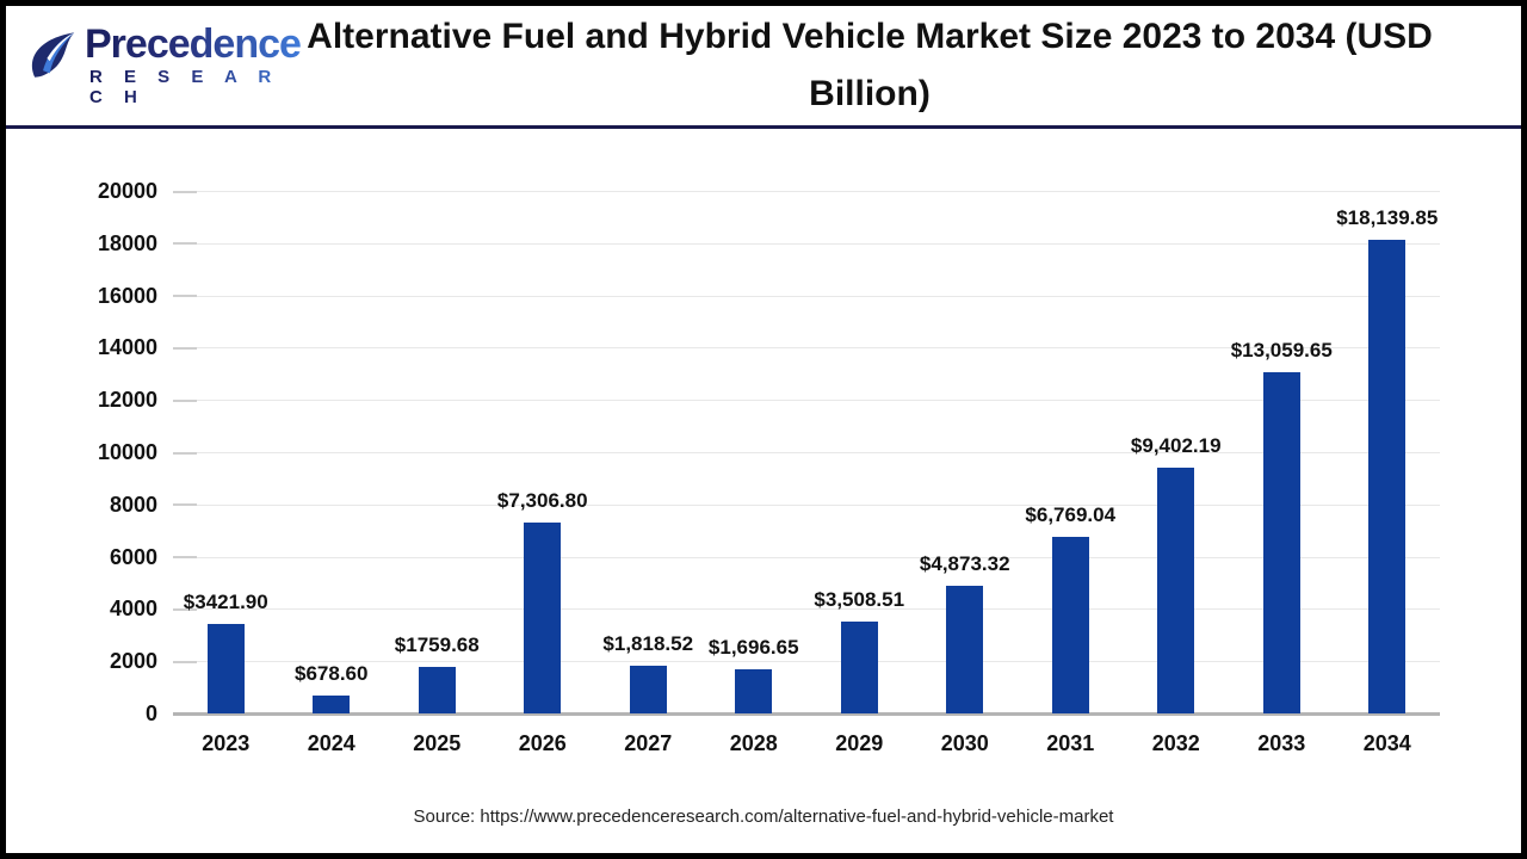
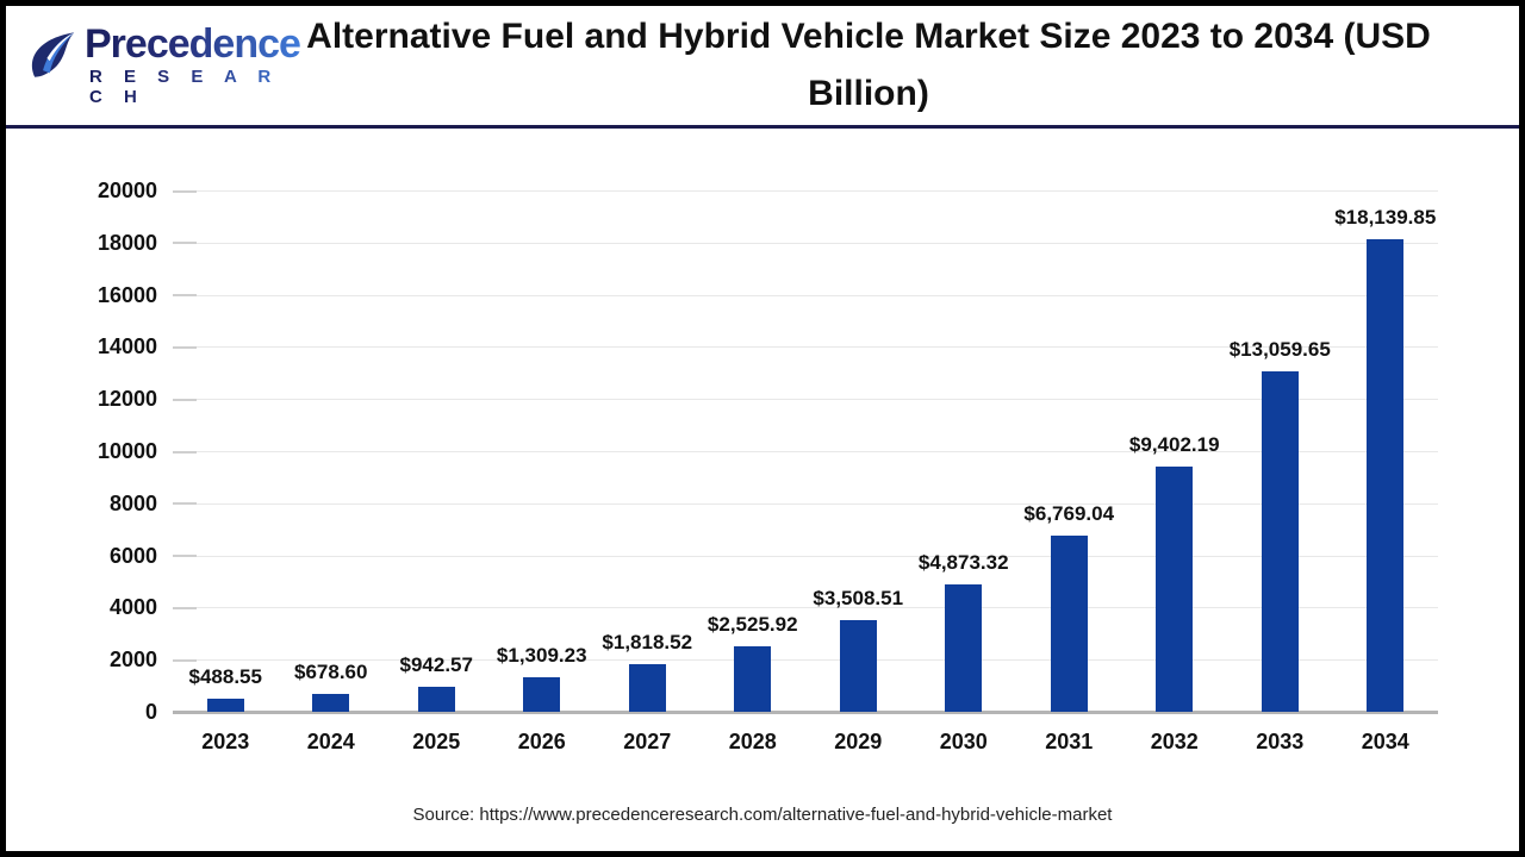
2023: $3421.90 -> $488.55
2025: $1759.68 -> $942.57
2026: $7,306.80 -> $1,309.23
2028: $1,696.65 -> $2,525.92
